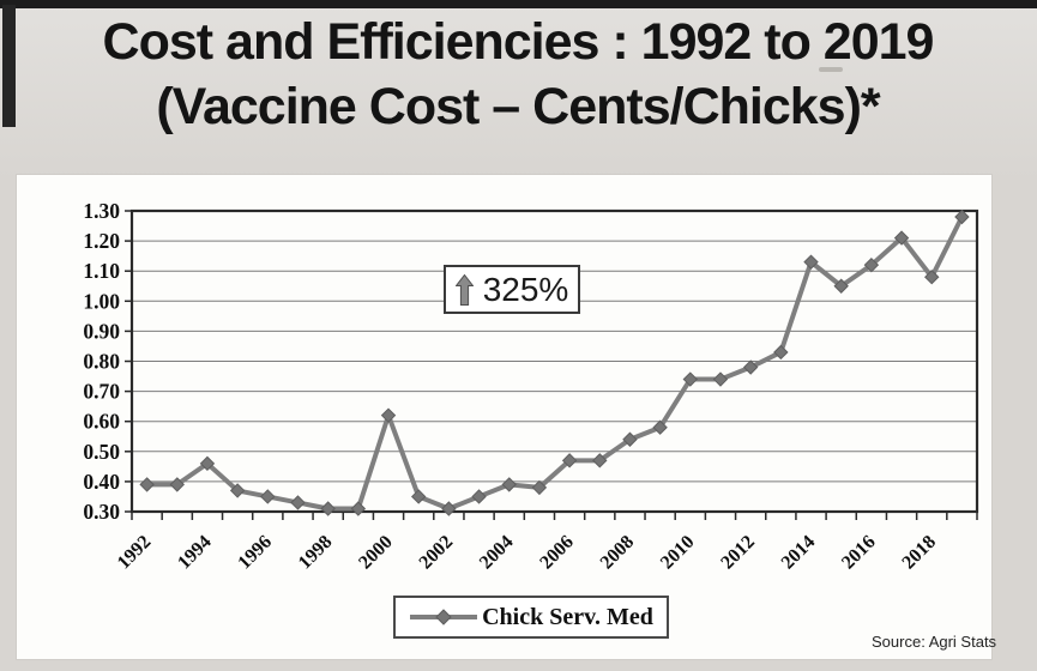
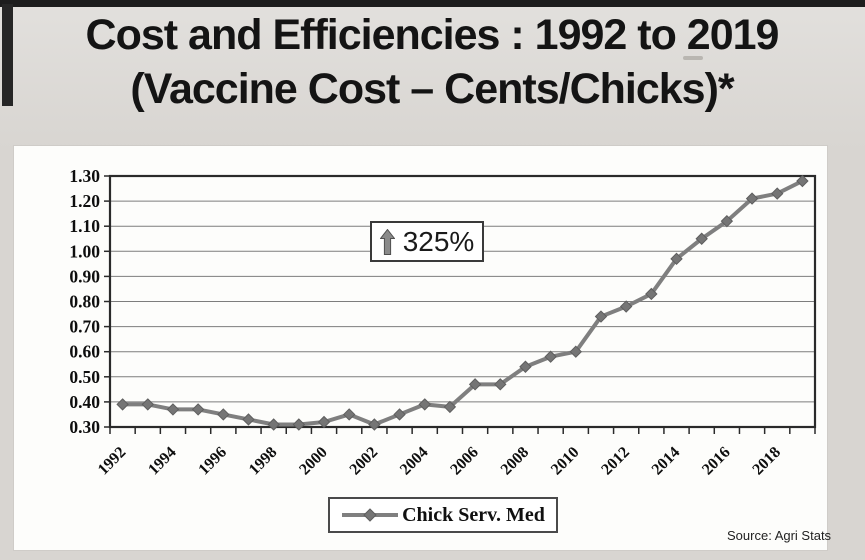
1994: 0.46 -> 0.37
2000: 0.62 -> 0.32
2010: 0.74 -> 0.60
2014: 1.13 -> 0.97
2018: 1.08 -> 1.23
